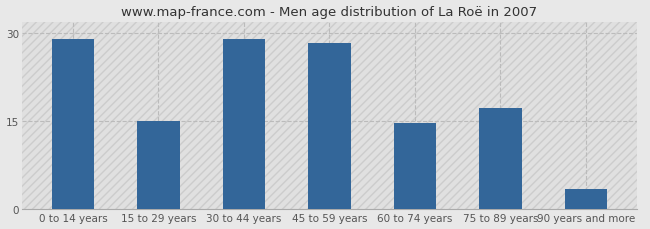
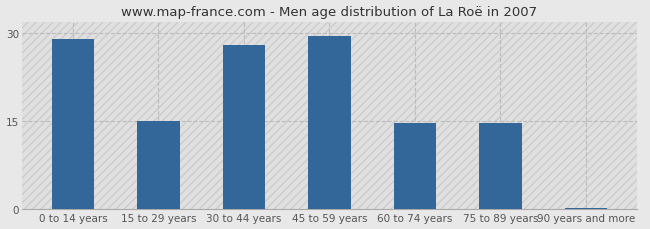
30 to 44 years: 29.0 -> 28.0
45 to 59 years: 28.4 -> 29.5
75 to 89 years: 17.2 -> 14.7
90 years and more: 3.4 -> 0.3
